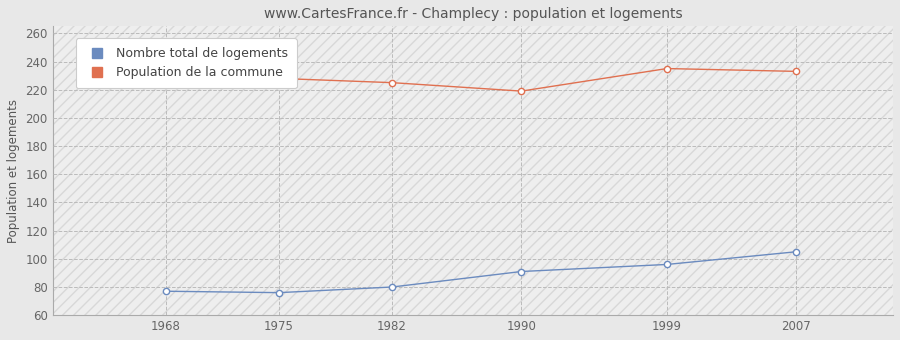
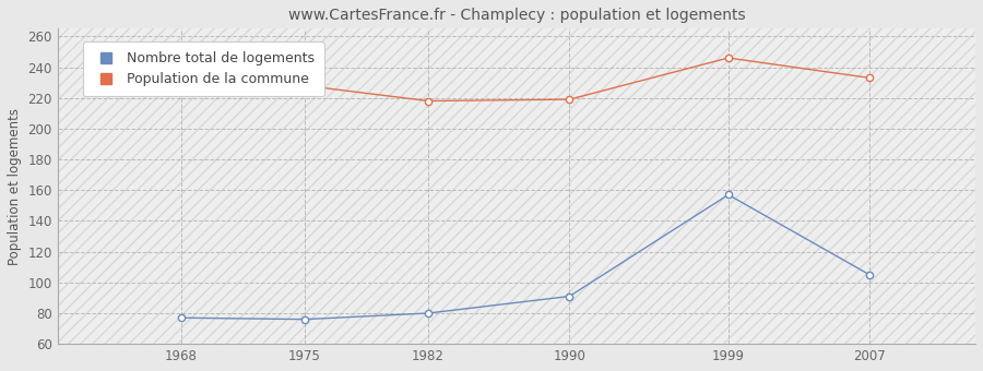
Population de la commune/1982: 225 -> 218
Nombre total de logements/1999: 96 -> 157
Population de la commune/1999: 235 -> 246
